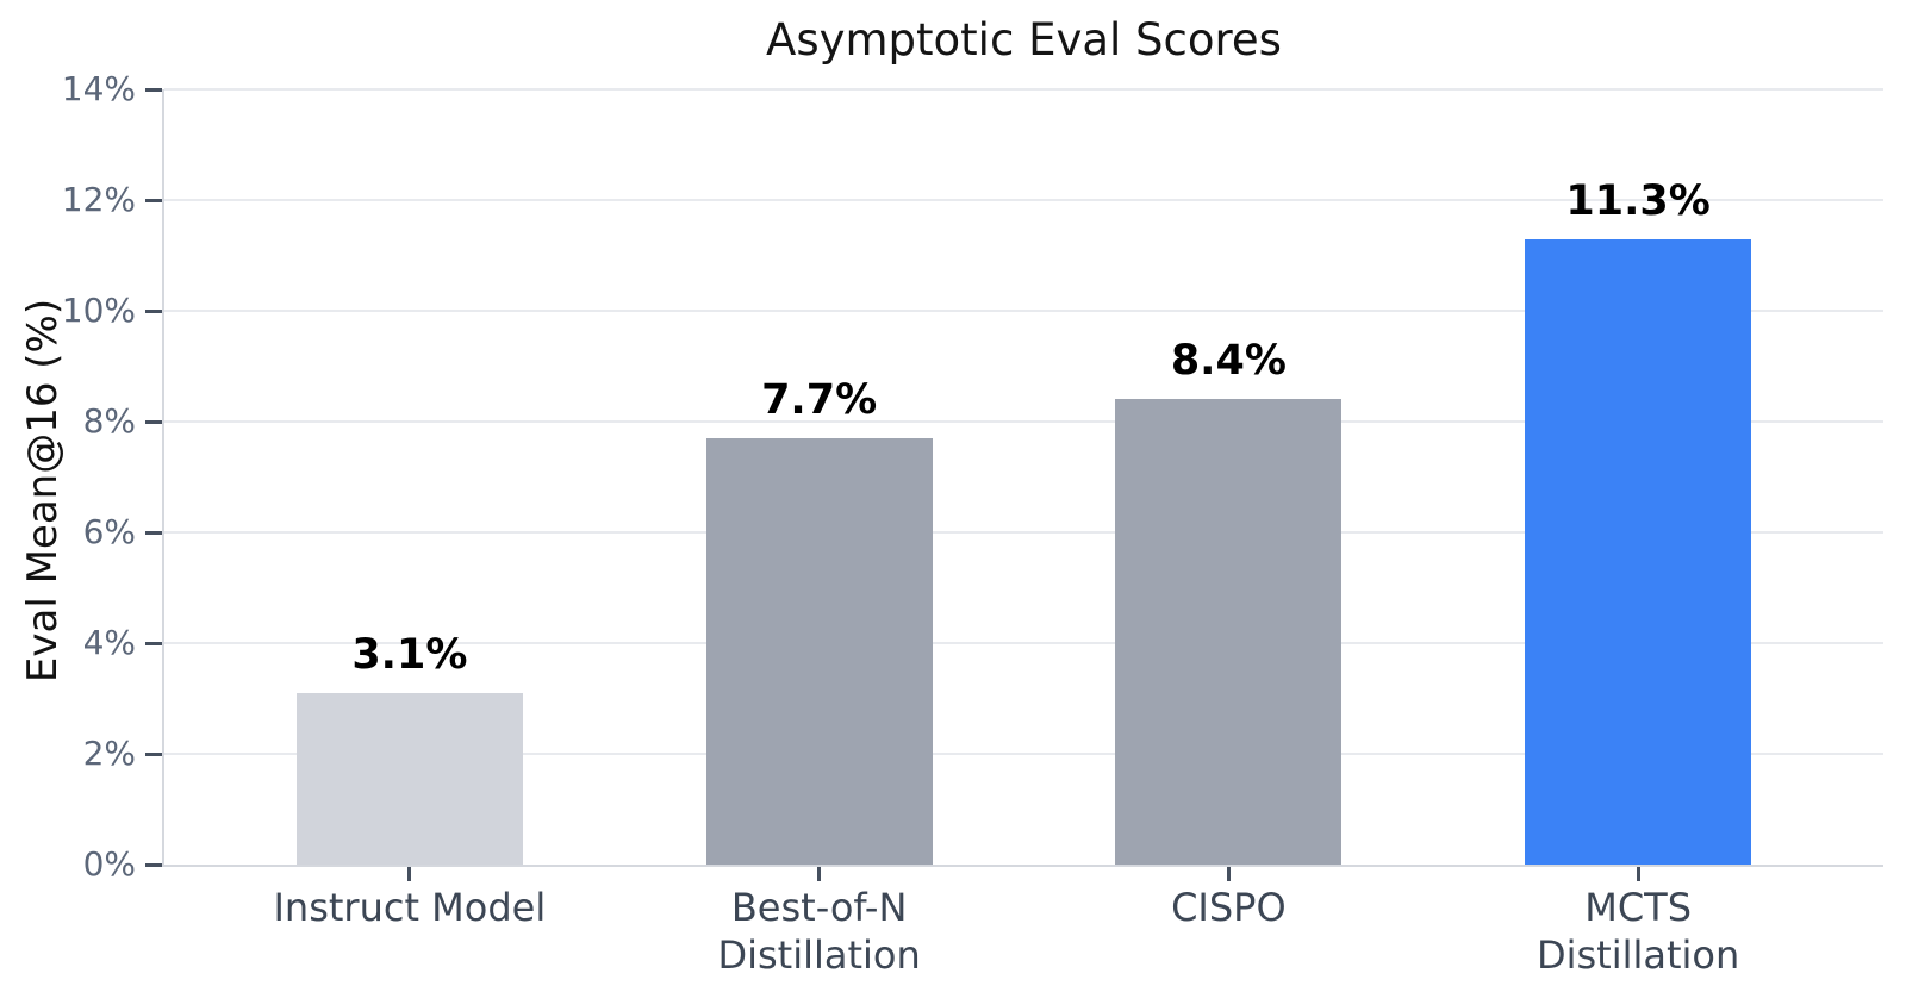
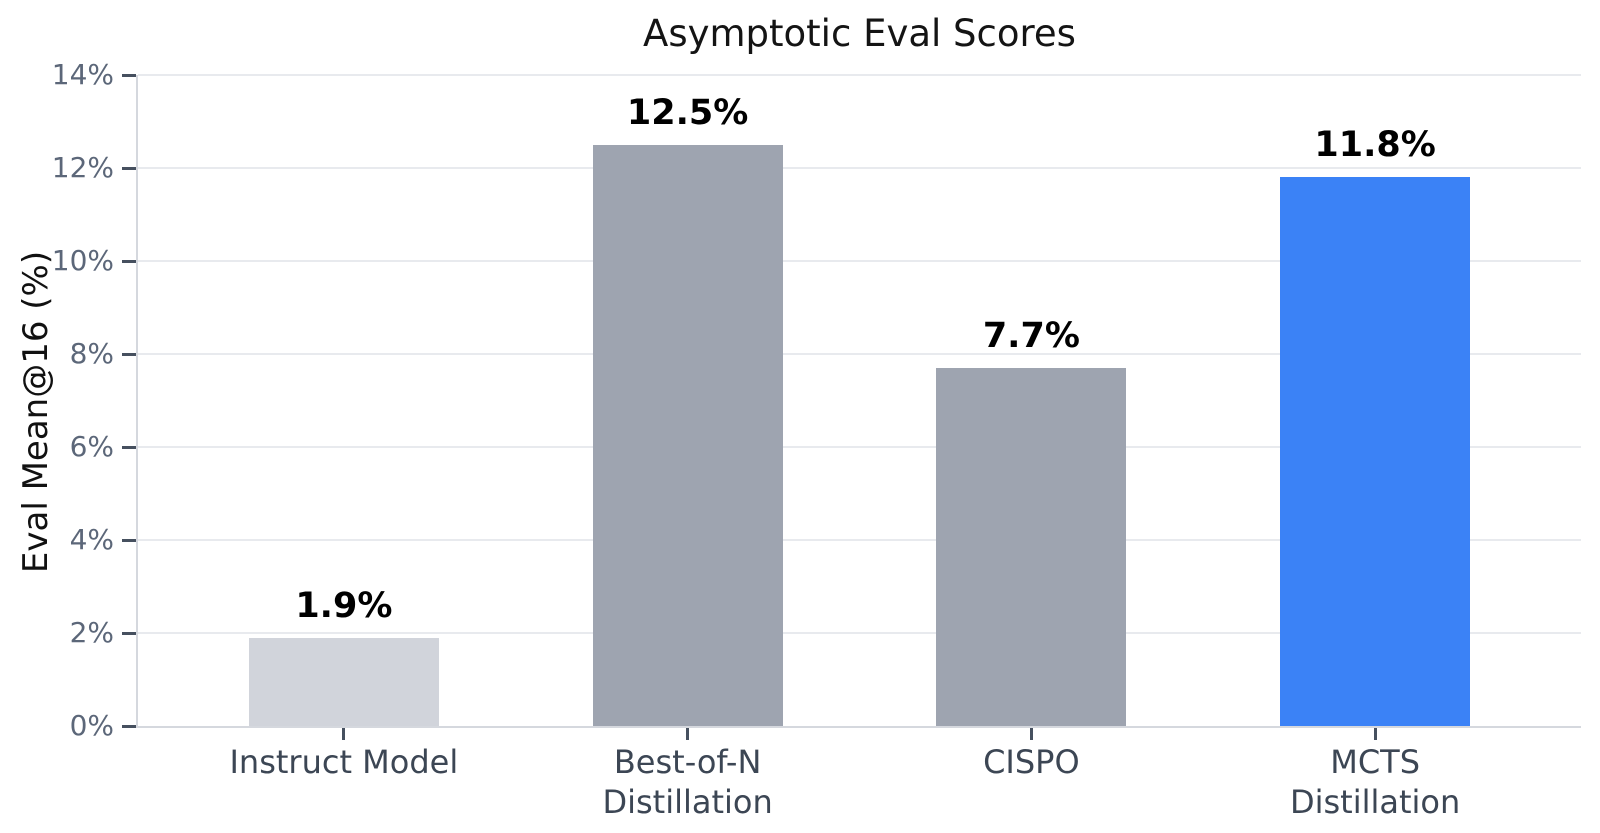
Instruct Model: 3.1% -> 1.9%
Best-of-N Distillation: 7.7% -> 12.5%
CISPO: 8.4% -> 7.7%
MCTS Distillation: 11.3% -> 11.8%
